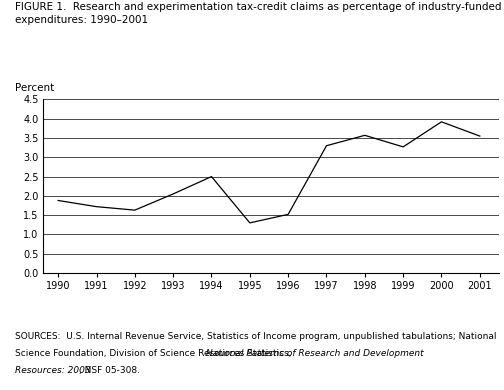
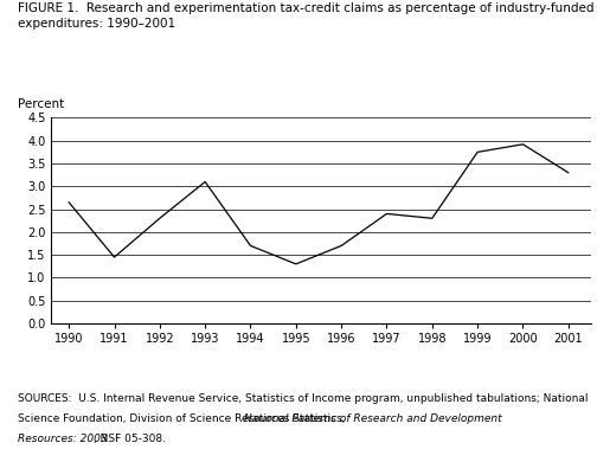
1990: 1.88 -> 2.65
1991: 1.72 -> 1.45
1992: 1.63 -> 2.30
1993: 2.05 -> 3.10
1994: 2.50 -> 1.70
1996: 1.52 -> 1.70
1997: 3.30 -> 2.40
1998: 3.57 -> 2.30
1999: 3.27 -> 3.75
2001: 3.55 -> 3.30
